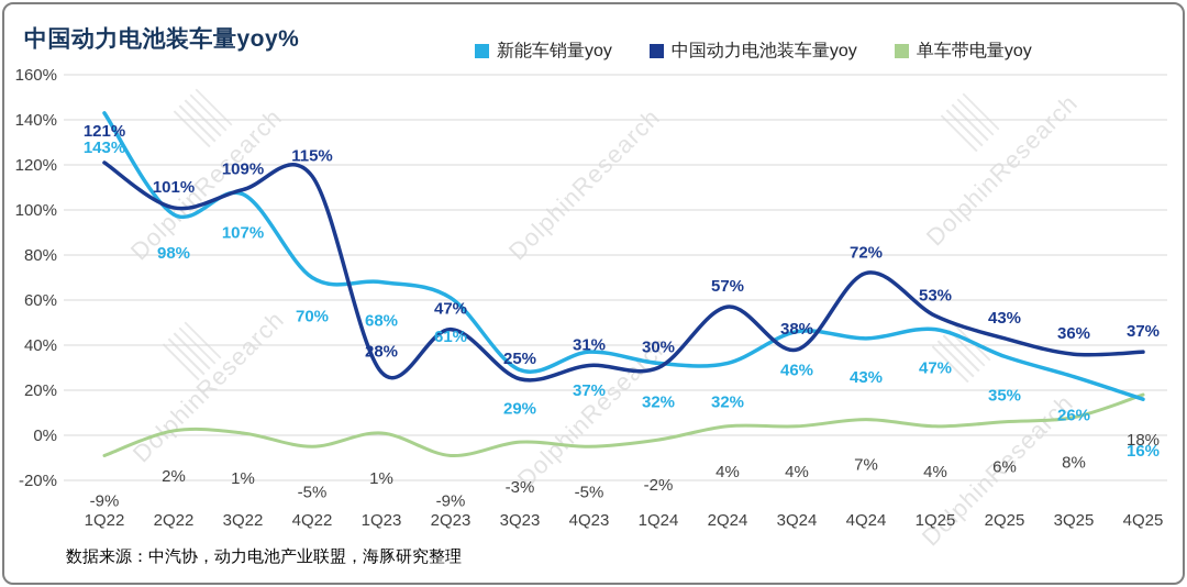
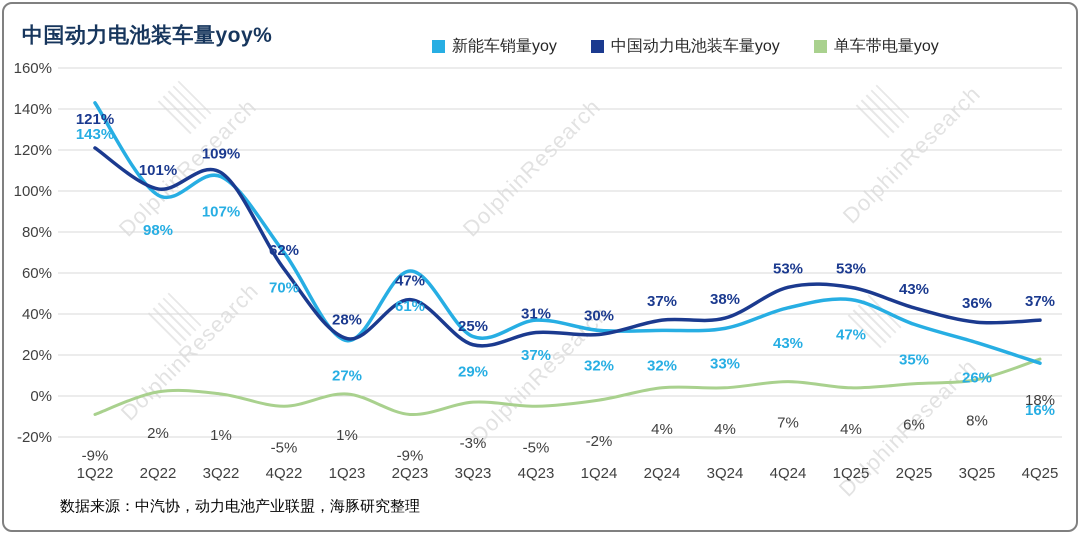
中国动力电池装车量yoy/4Q22: 115% -> 62%
新能车销量yoy/1Q23: 68% -> 27%
中国动力电池装车量yoy/2Q24: 57% -> 37%
新能车销量yoy/3Q24: 46% -> 33%
中国动力电池装车量yoy/4Q24: 72% -> 53%
